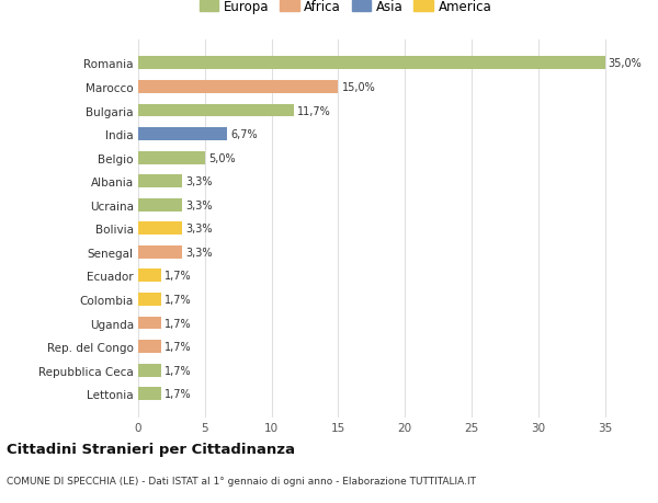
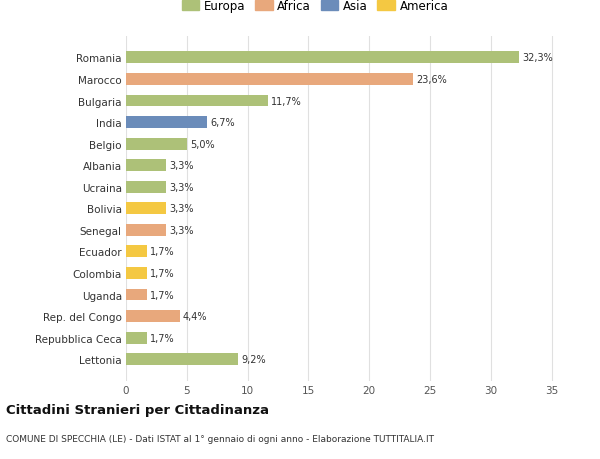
Romania: 35,0% -> 32,3%
Marocco: 15,0% -> 23,6%
Rep. del Congo: 1,7% -> 4,4%
Lettonia: 1,7% -> 9,2%
